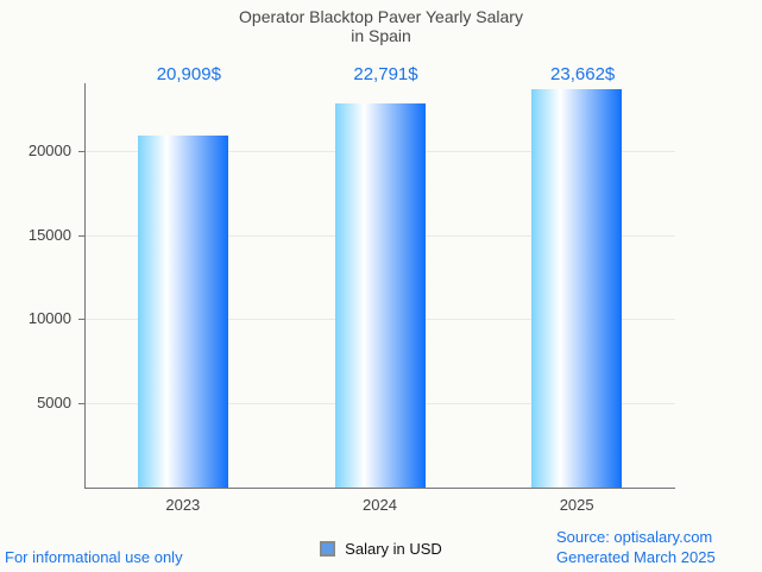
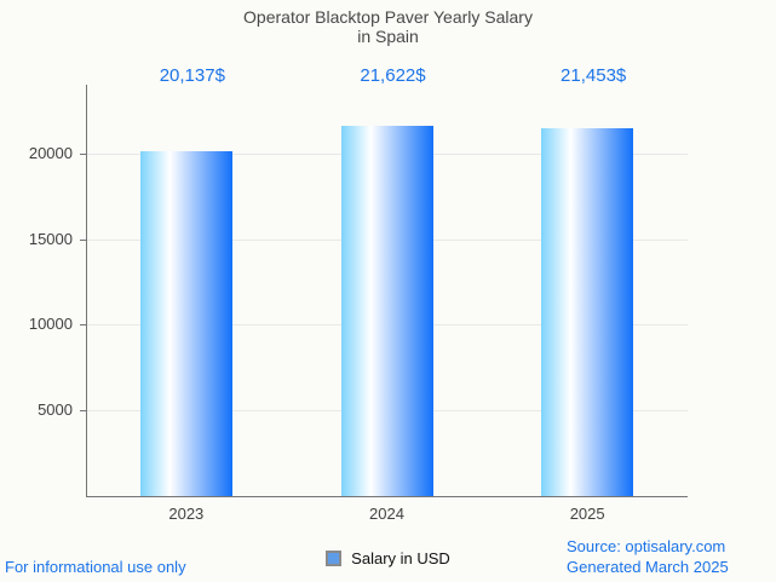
2023: 20,909 -> 20,137
2024: 22,791 -> 21,622
2025: 23,662 -> 21,453
